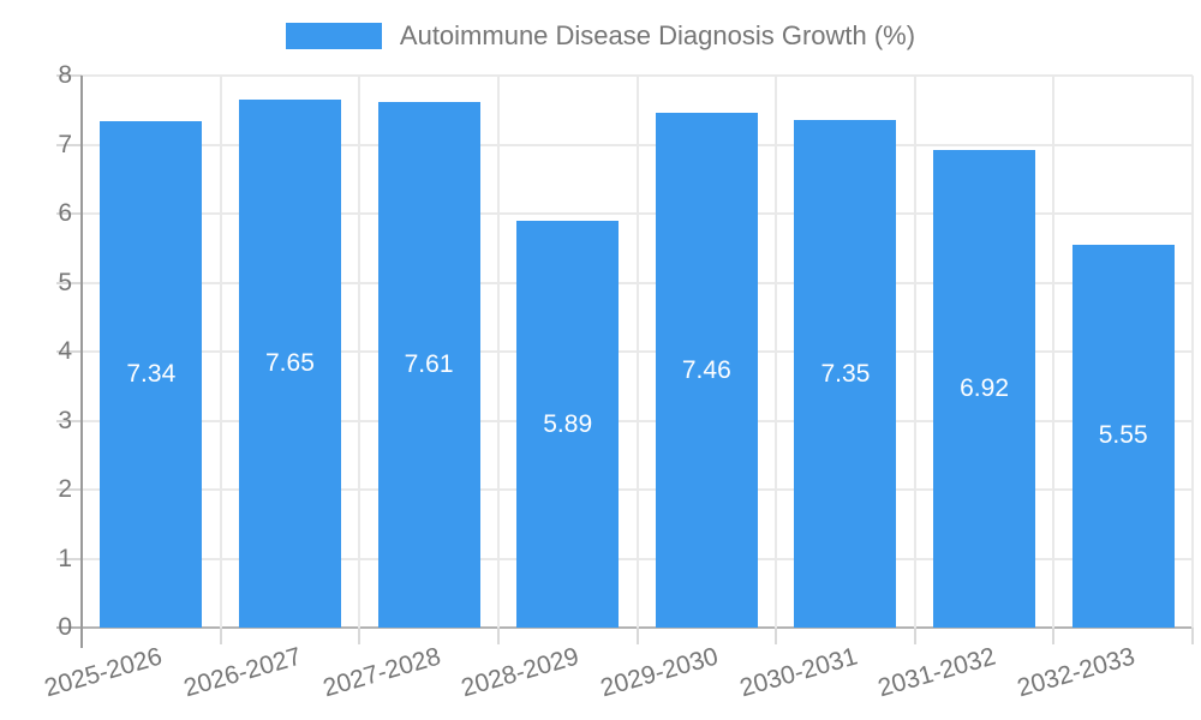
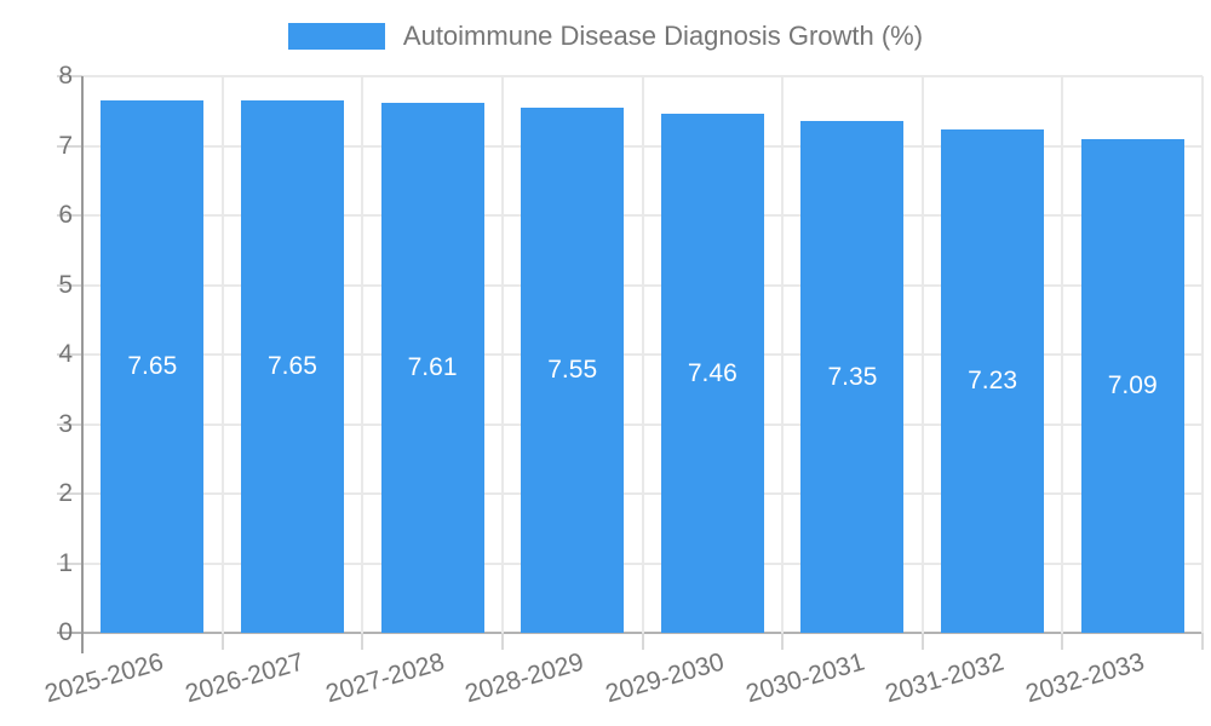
2025-2026: 7.34 -> 7.65
2028-2029: 5.89 -> 7.55
2031-2032: 6.92 -> 7.23
2032-2033: 5.55 -> 7.09
